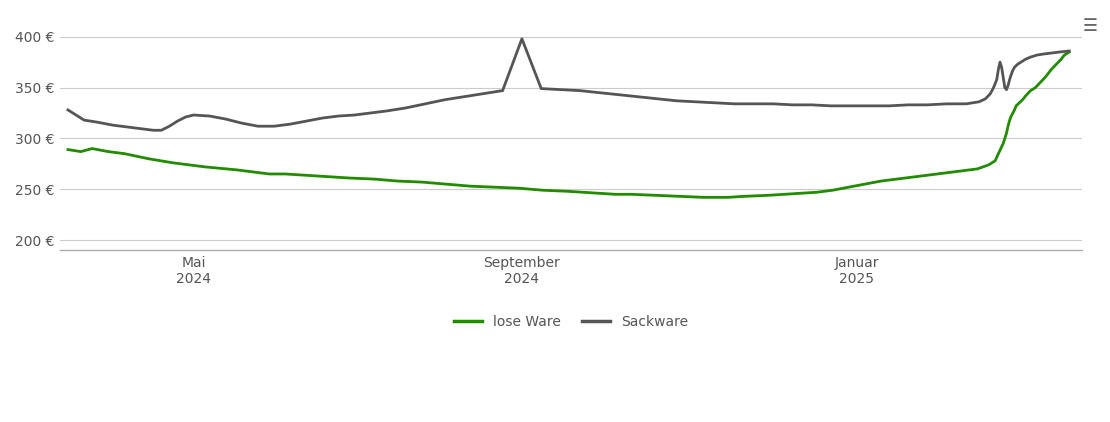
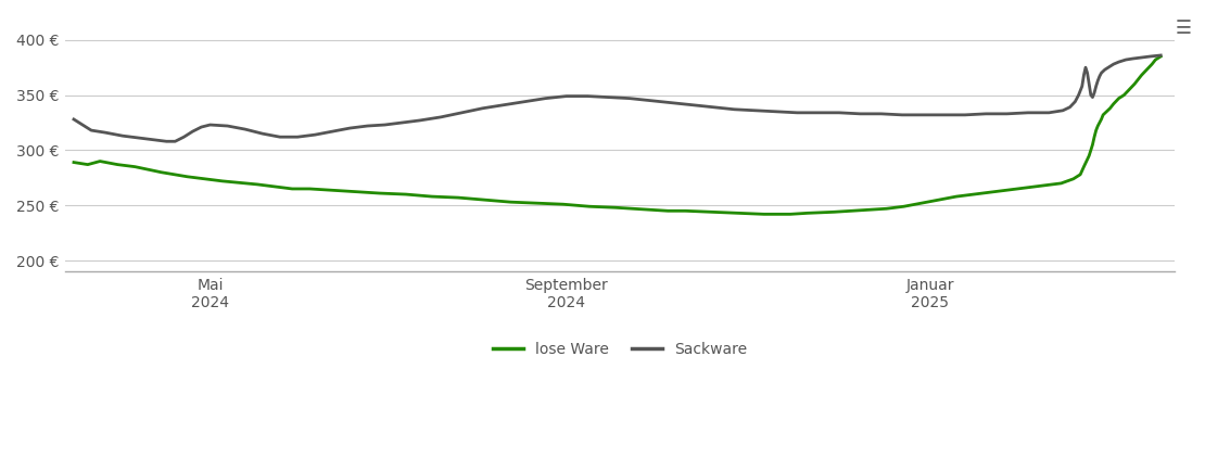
Sackware/September 2024: 398 € -> 349 €
